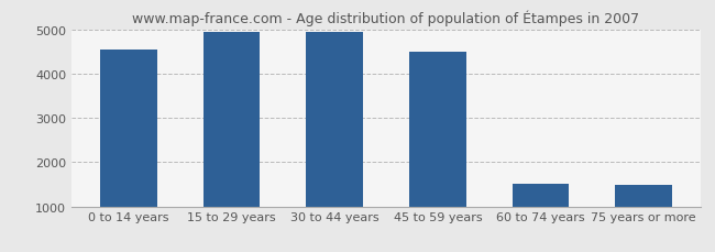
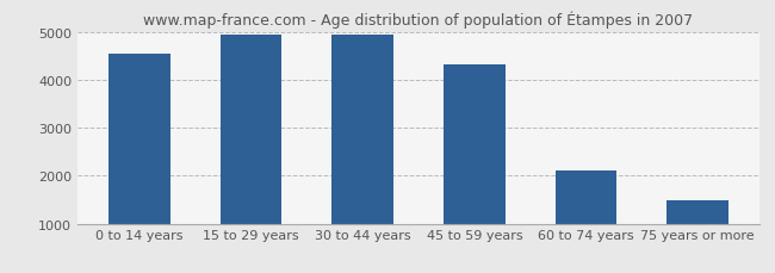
45 to 59 years: 4500 -> 4330
60 to 74 years: 1500 -> 2120
